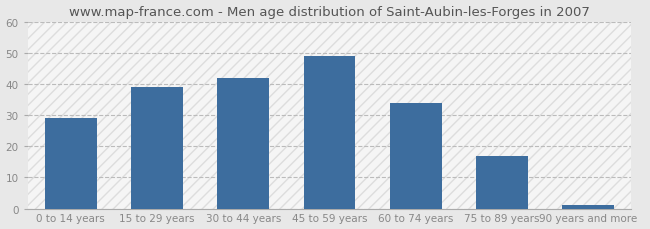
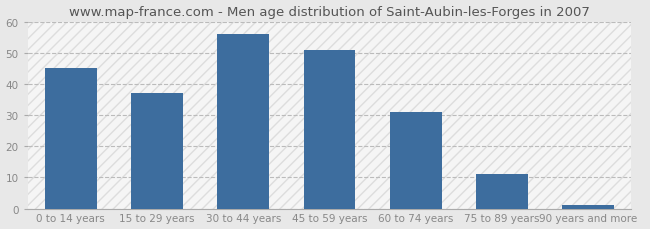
0 to 14 years: 29 -> 45
15 to 29 years: 39 -> 37
30 to 44 years: 42 -> 56
45 to 59 years: 49 -> 51
60 to 74 years: 34 -> 31
75 to 89 years: 17 -> 11
